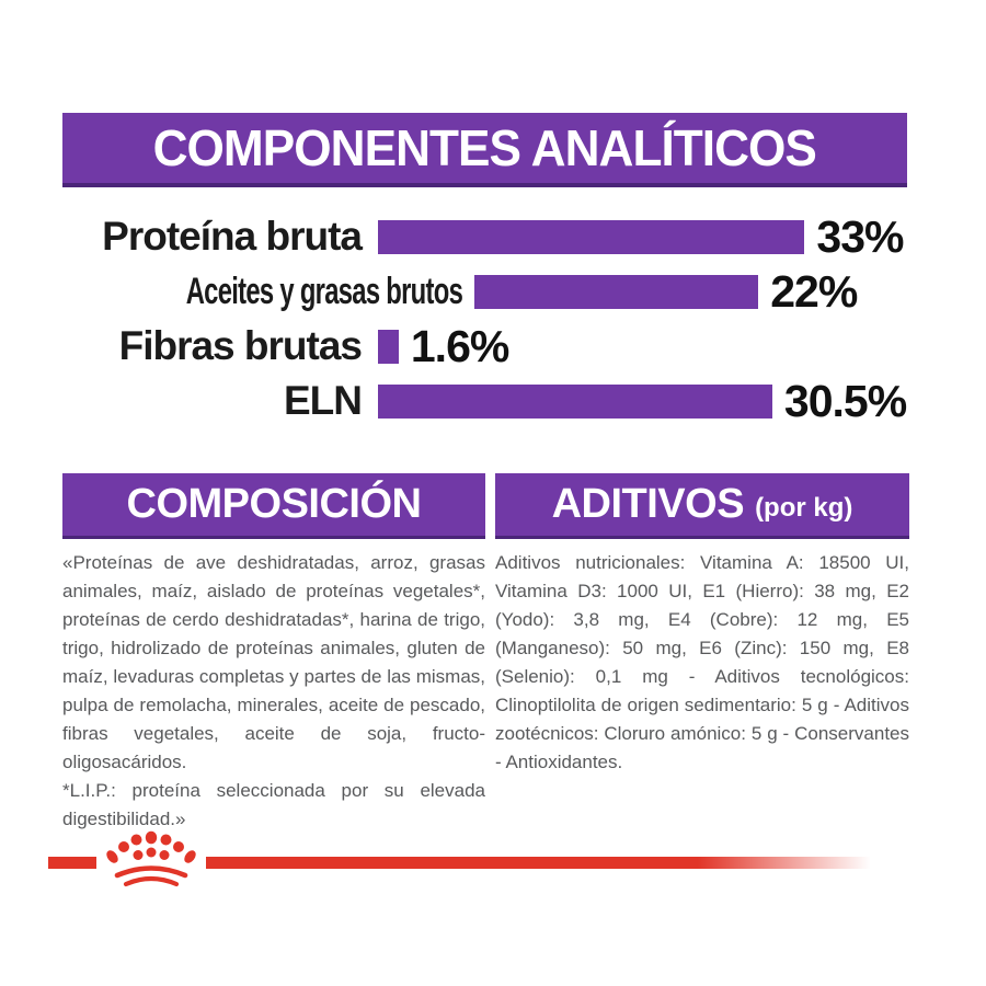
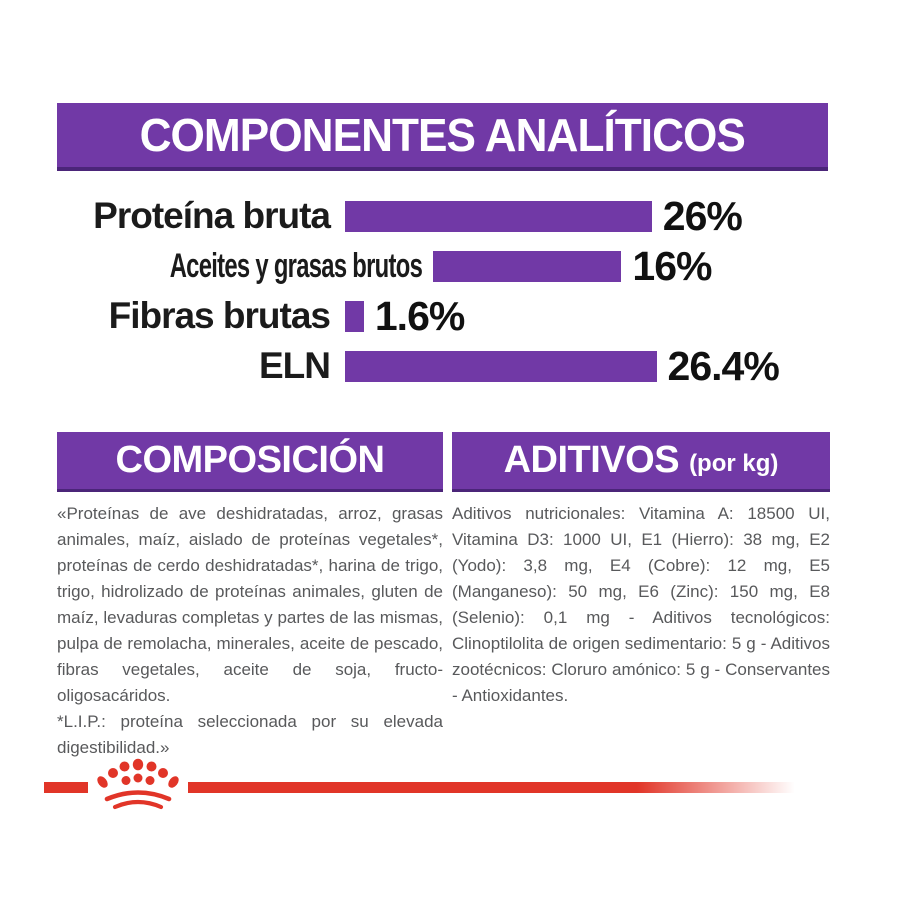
Proteína bruta: 33% -> 26%
Aceites y grasas brutos: 22% -> 16%
ELN: 30.5% -> 26.4%
